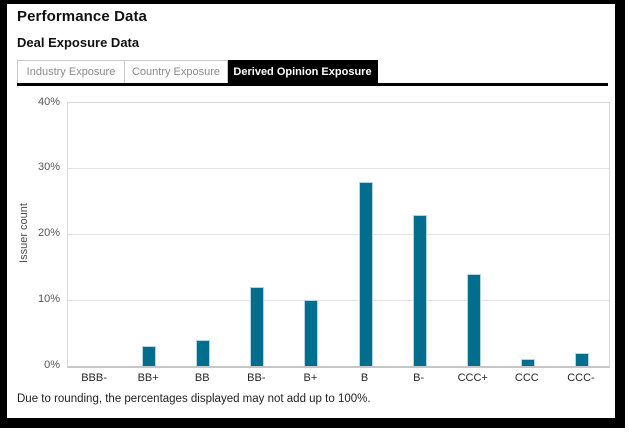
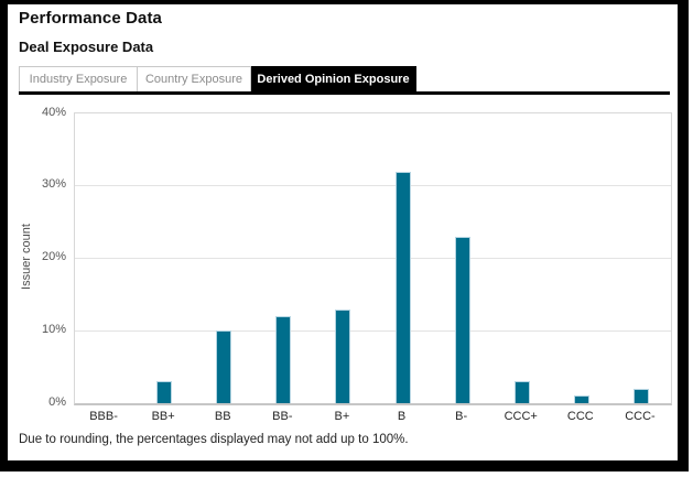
BB: 4% -> 10%
B+: 10% -> 13%
B: 28% -> 32%
CCC+: 14% -> 3%
